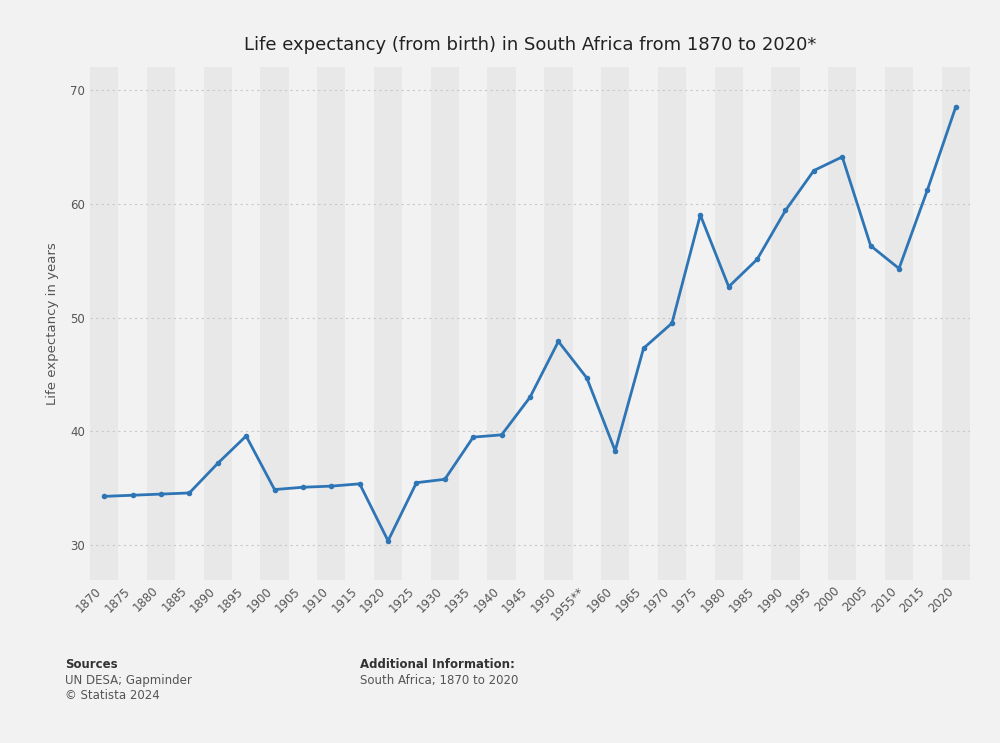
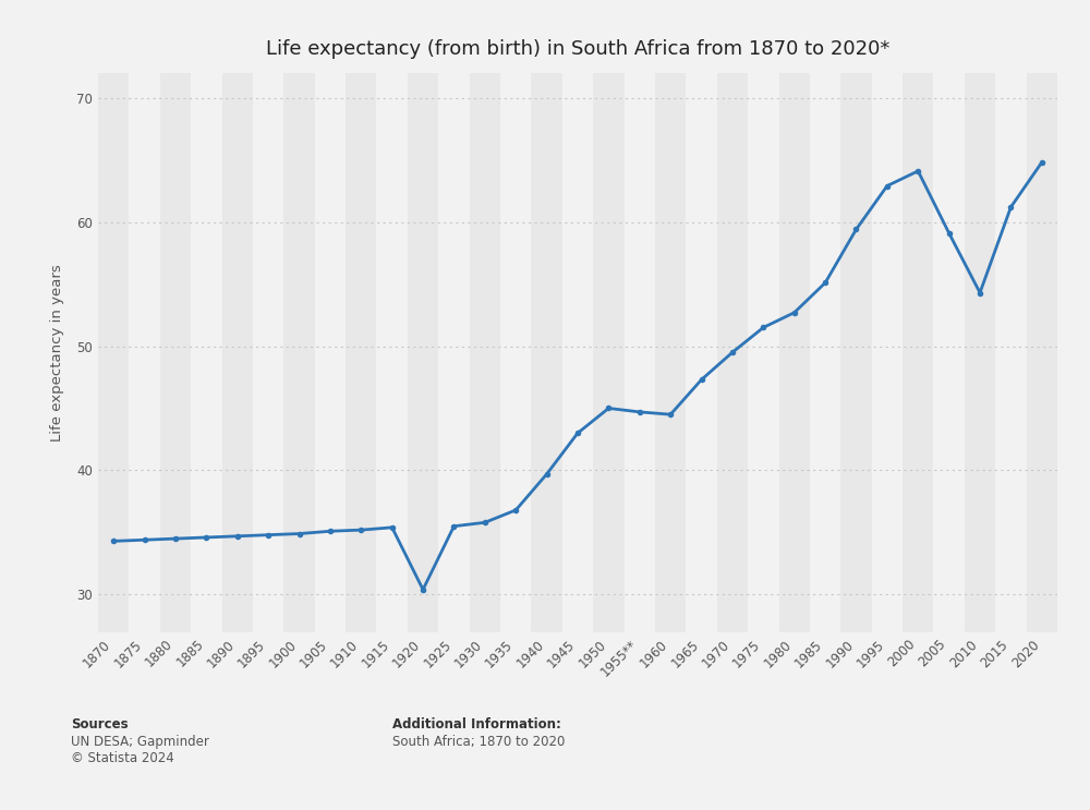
1890: 37.2 -> 34.7
1895: 39.6 -> 34.8
1935: 39.5 -> 36.8
1950: 47.9 -> 45.0
1960: 38.3 -> 44.5
1975: 59.0 -> 51.5
2005: 56.3 -> 59.1
2020: 68.5 -> 64.8
